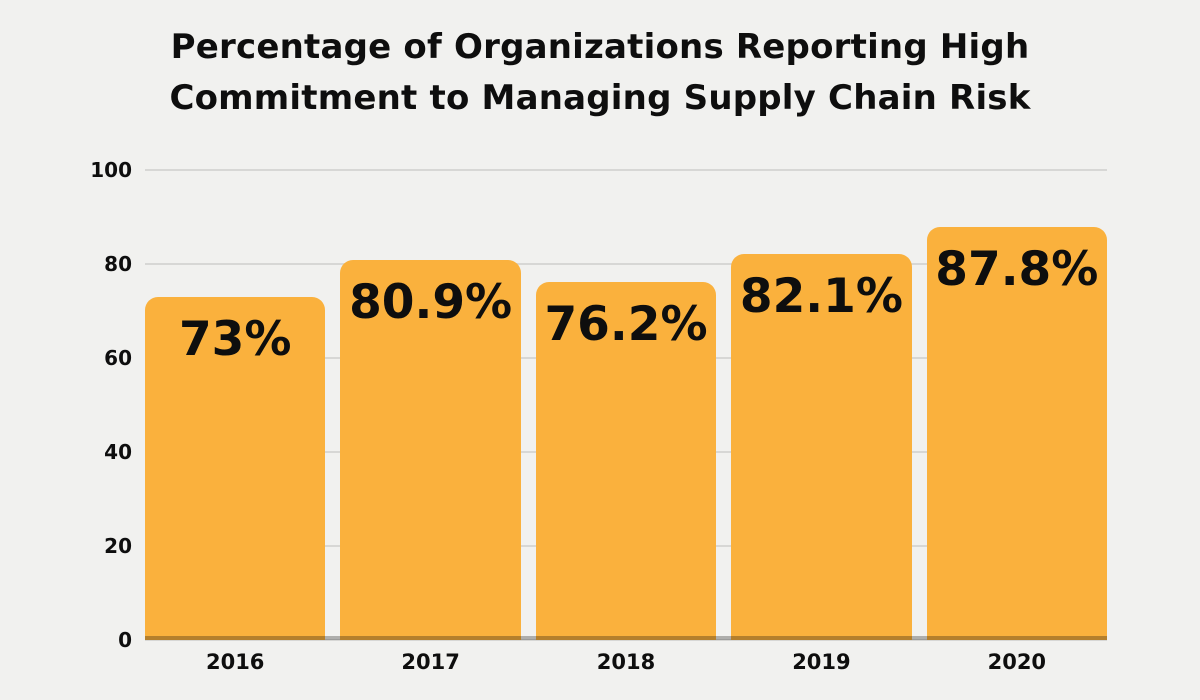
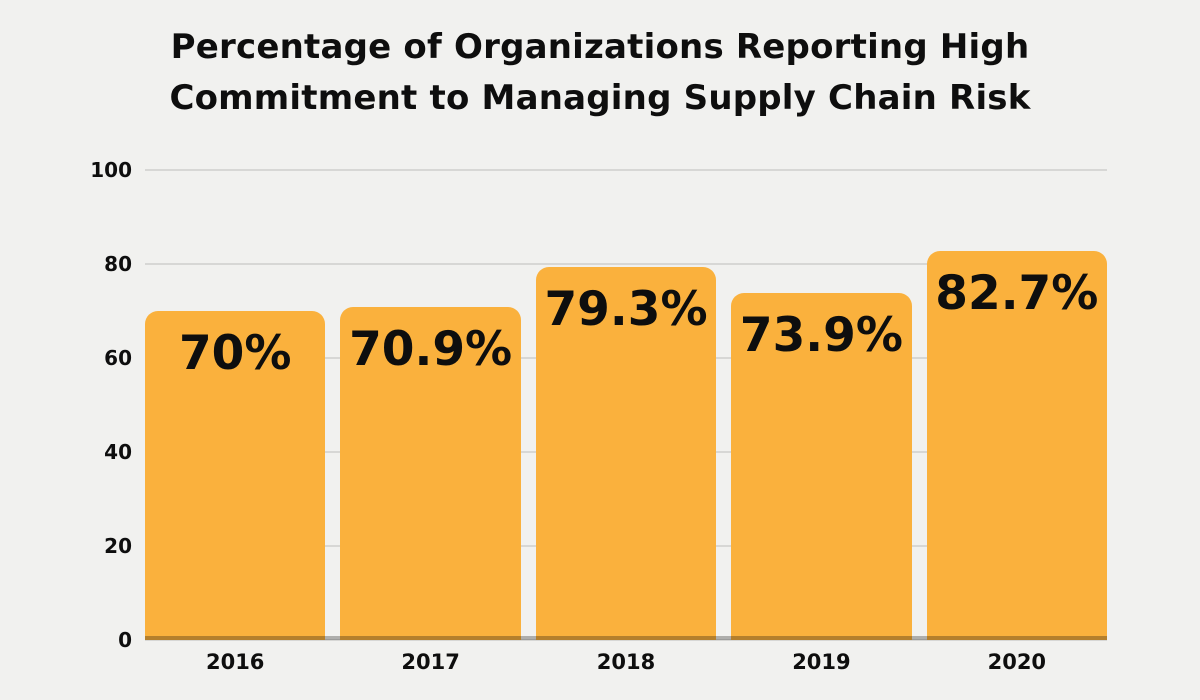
2016: 73% -> 70%
2017: 80.9% -> 70.9%
2018: 76.2% -> 79.3%
2019: 82.1% -> 73.9%
2020: 87.8% -> 82.7%
